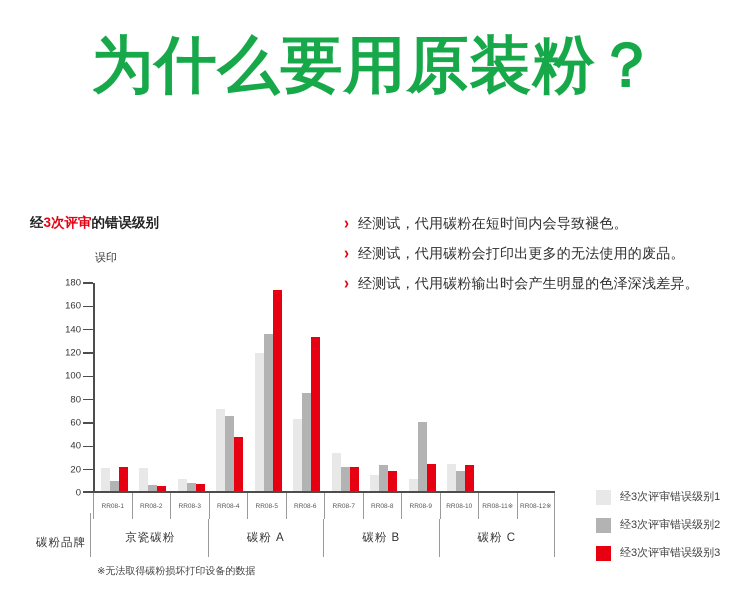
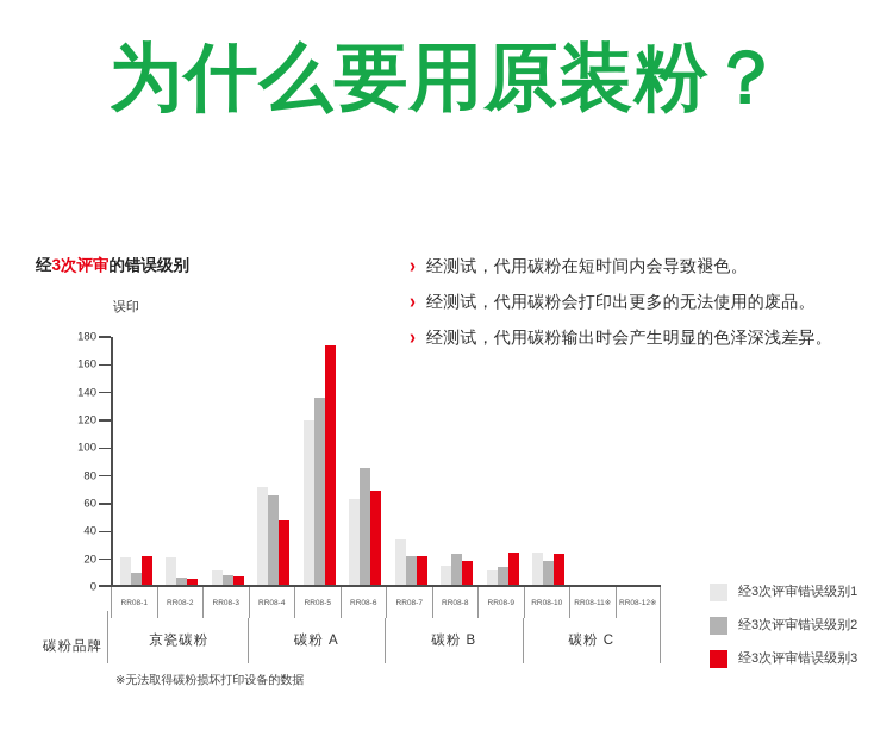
经3次评审错误级别3/RR08-6: 132 -> 68
经3次评审错误级别2/RR08-9: 59 -> 13
